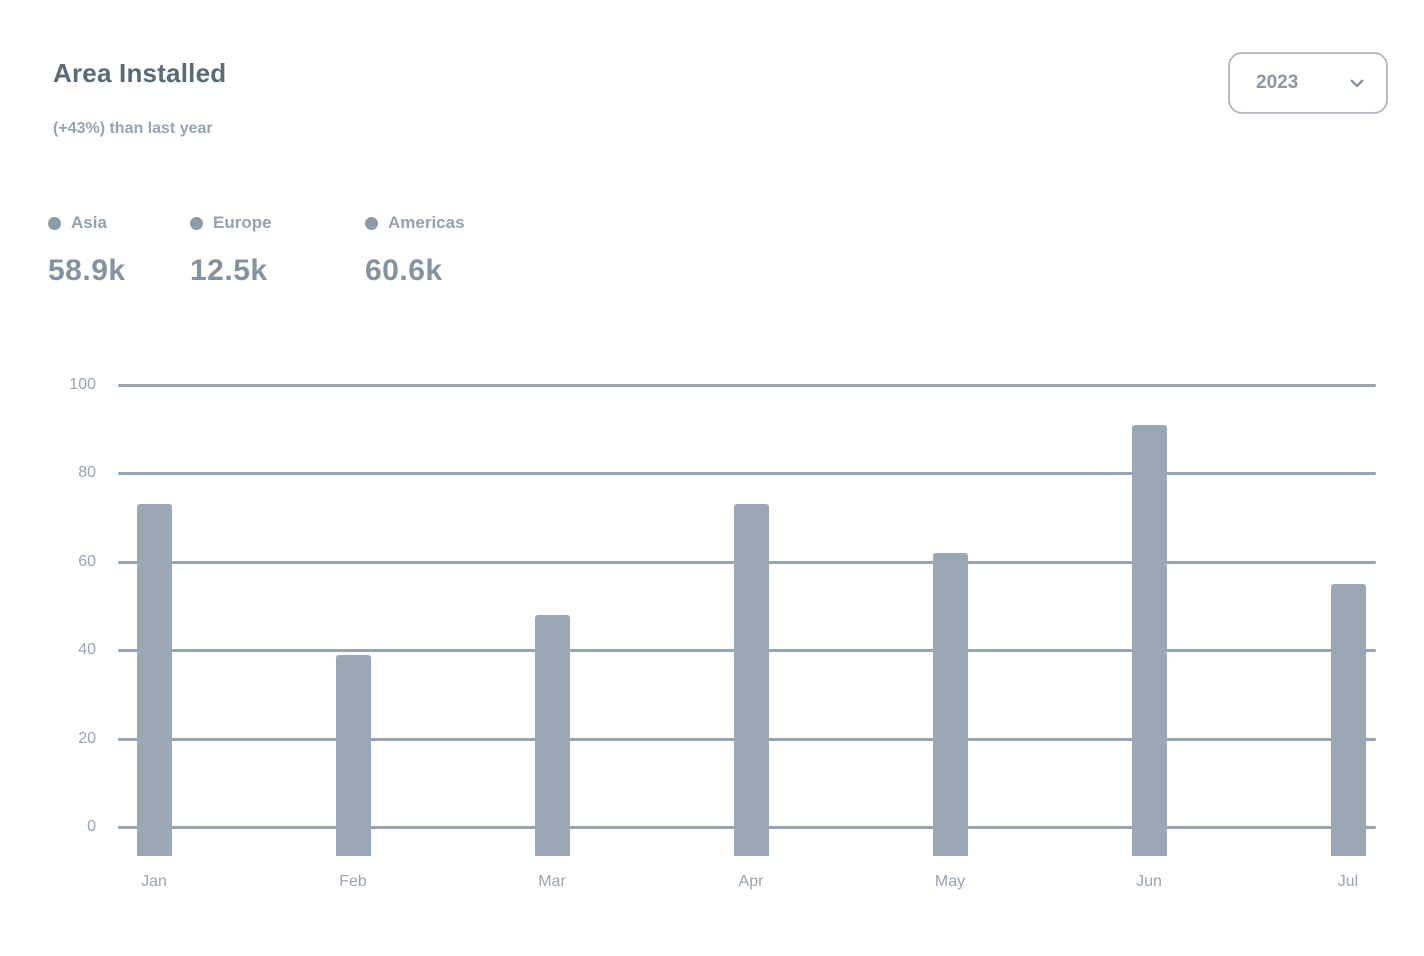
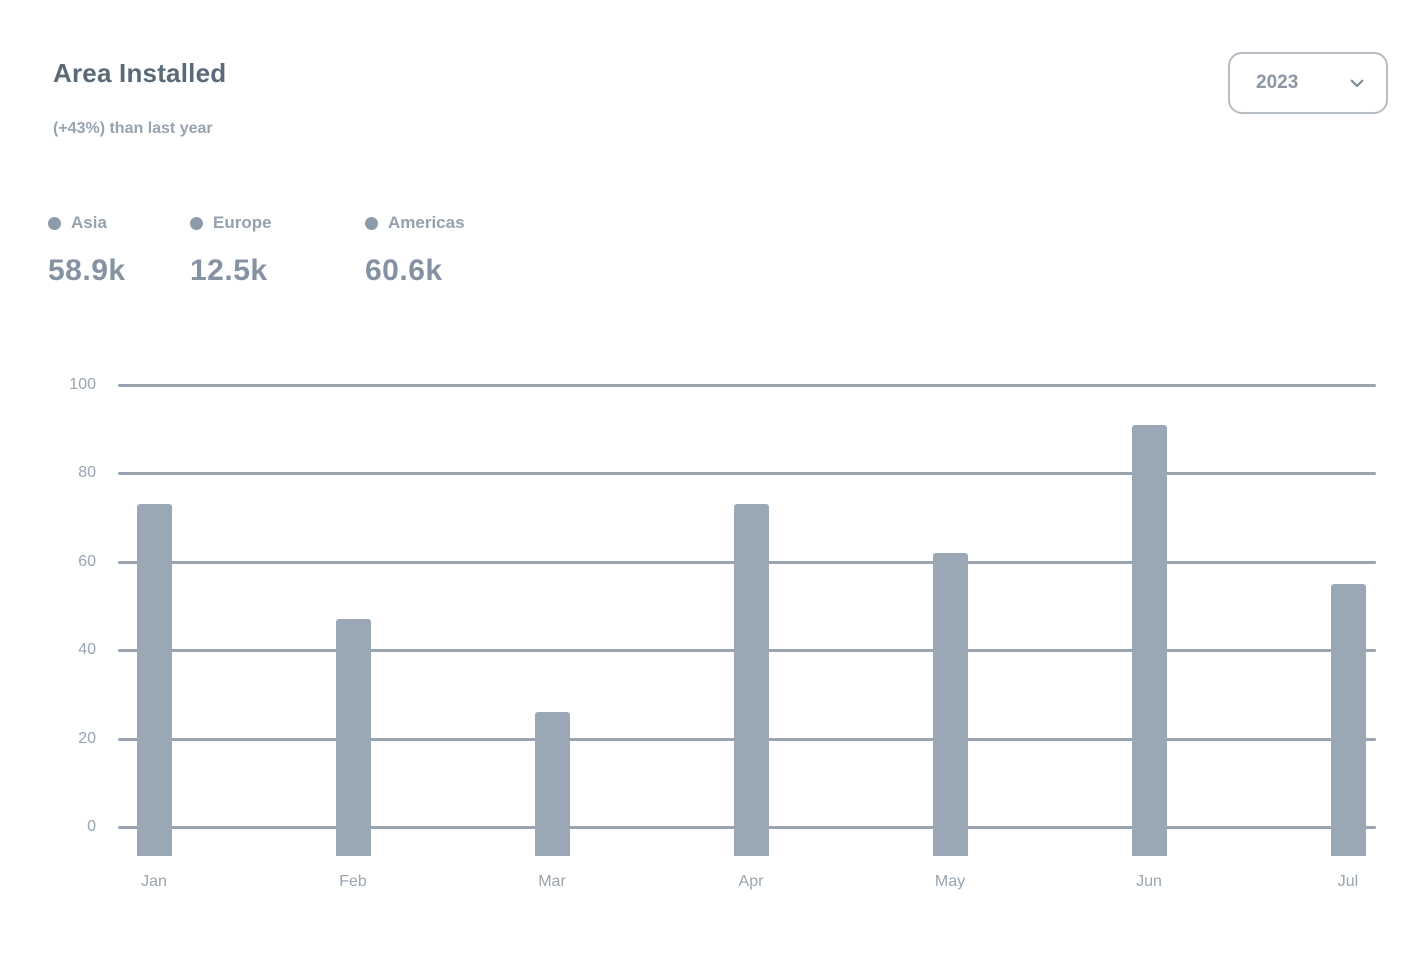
Feb: 39 -> 47
Mar: 48 -> 26
